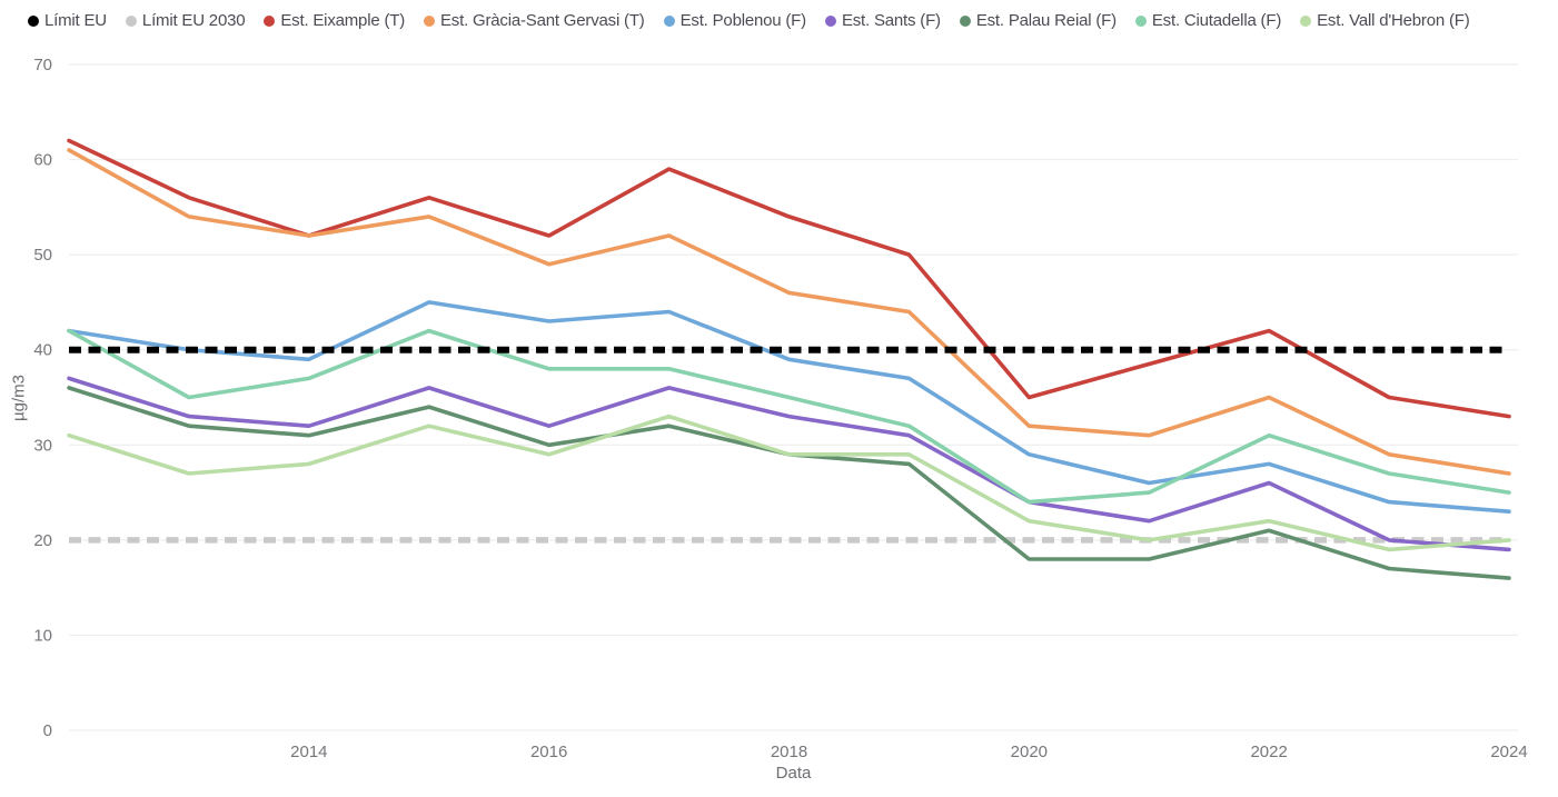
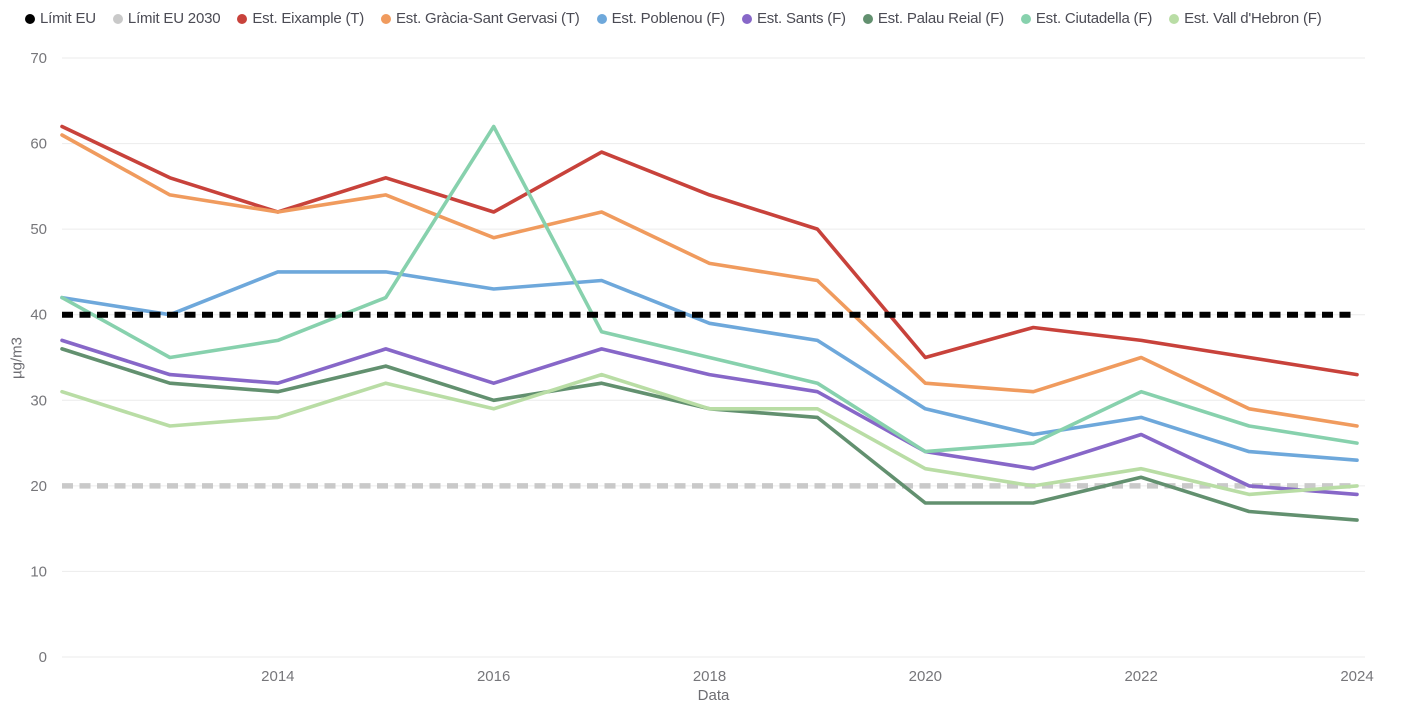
Est. Poblenou (F)/2014: 39 -> 45
Est. Ciutadella (F)/2016: 38 -> 62
Est. Eixample (T)/2022: 42 -> 37
